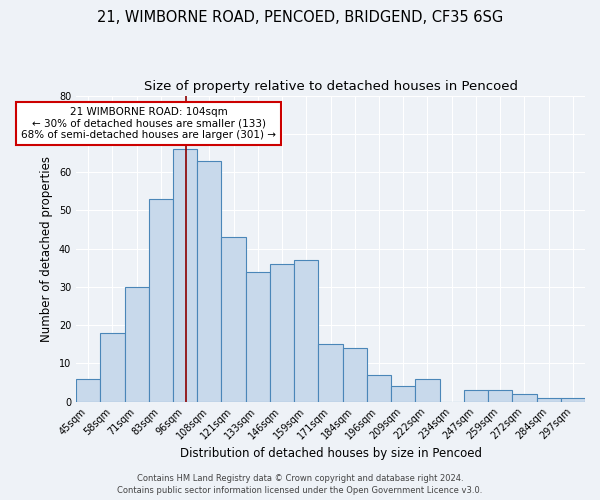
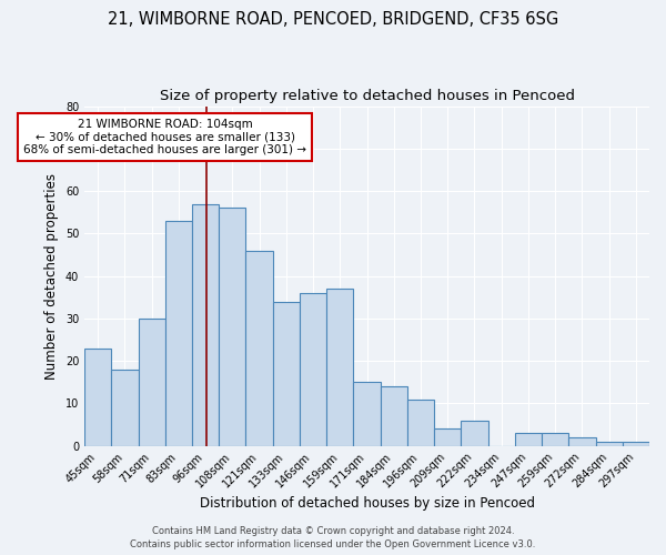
45sqm: 6 -> 23
96sqm: 66 -> 57
108sqm: 63 -> 56
121sqm: 43 -> 46
196sqm: 7 -> 11
